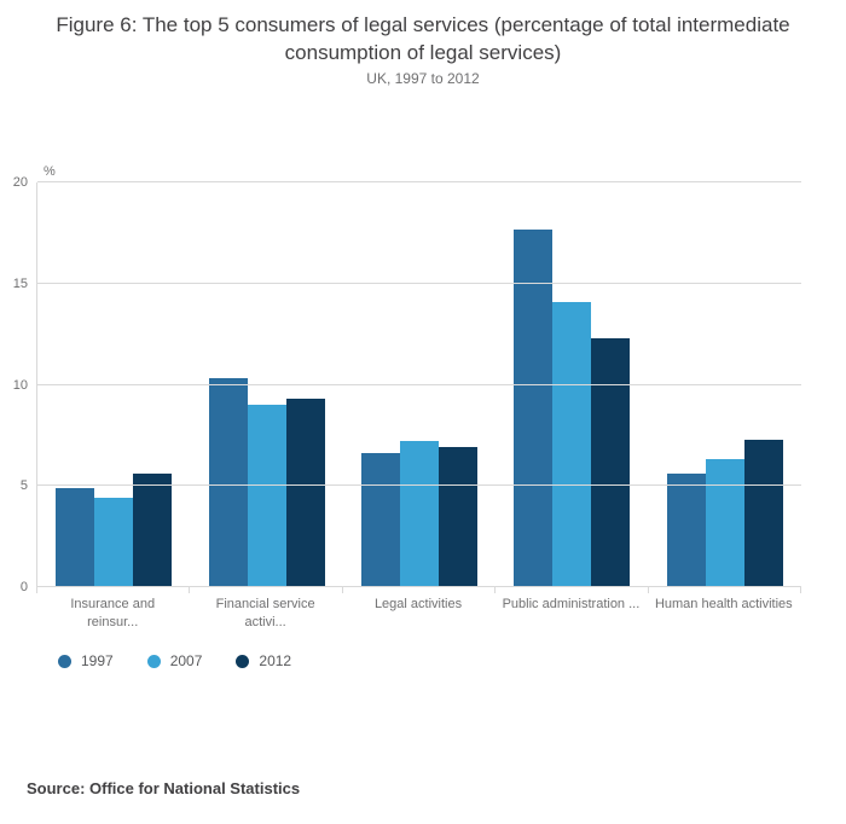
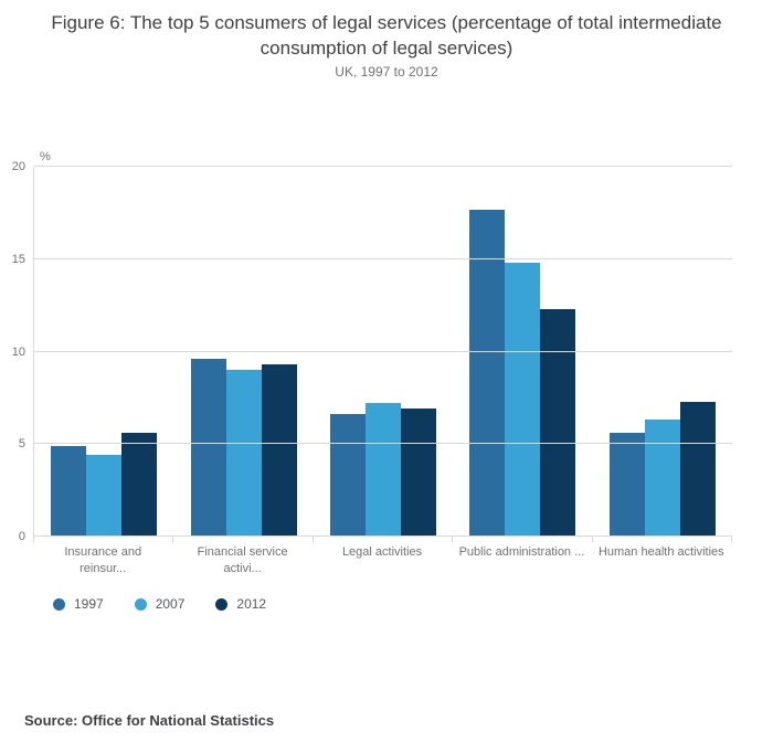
1997/Financial service activi...: 10.3 -> 9.6
2007/Public administration ...: 14.1 -> 14.8
